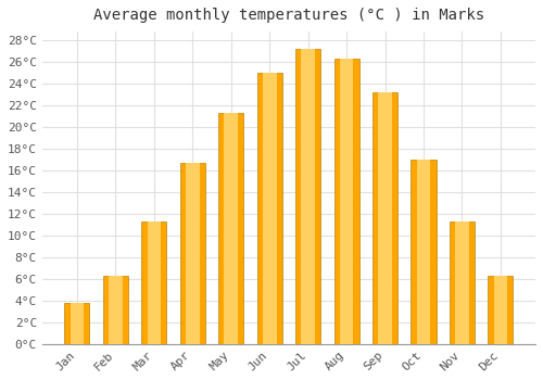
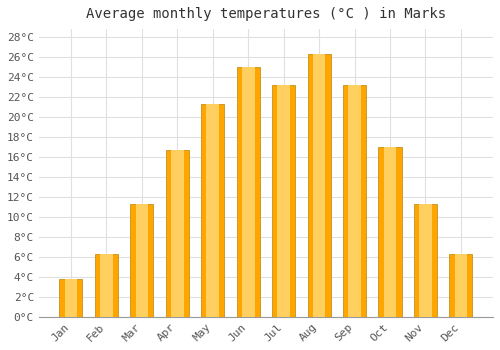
Jul: 27.2°C -> 23.2°C
